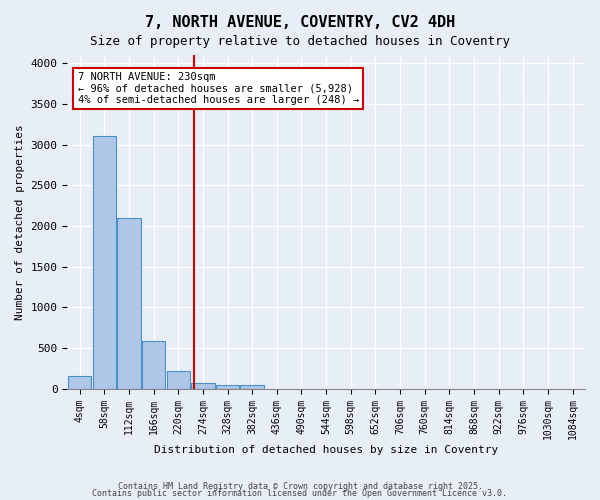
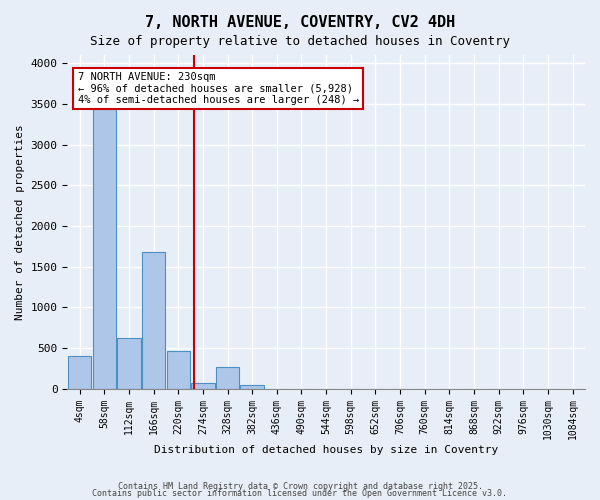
4sqm: 150 -> 400
58sqm: 3100 -> 3440
112sqm: 2100 -> 620
166sqm: 580 -> 1680
220sqm: 220 -> 460
328sqm: 50 -> 260
